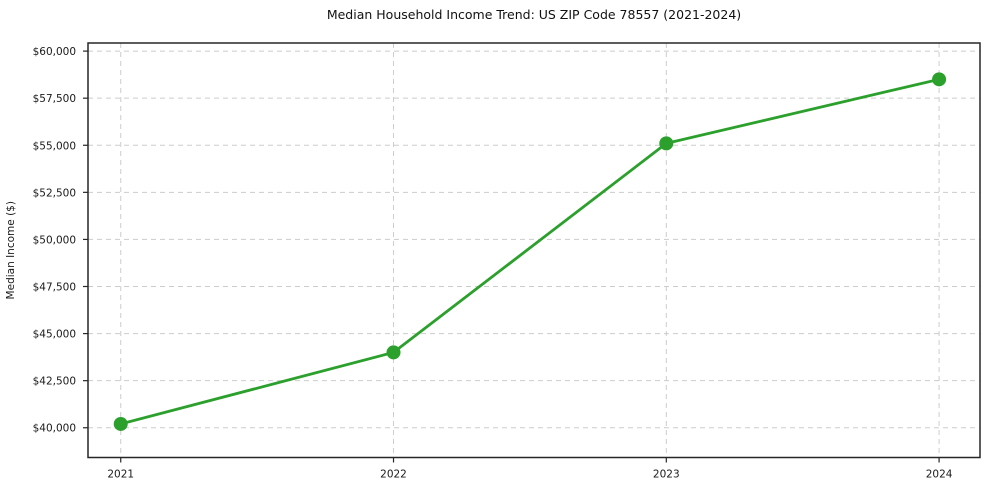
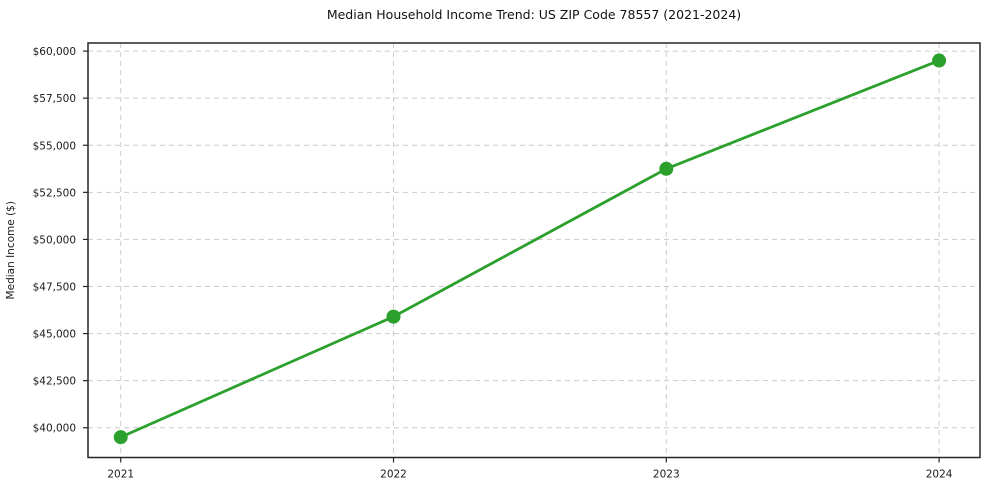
2021: $40200 -> $39500
2022: $44000 -> $45900
2023: $55100 -> $53800
2024: $58500 -> $59500
